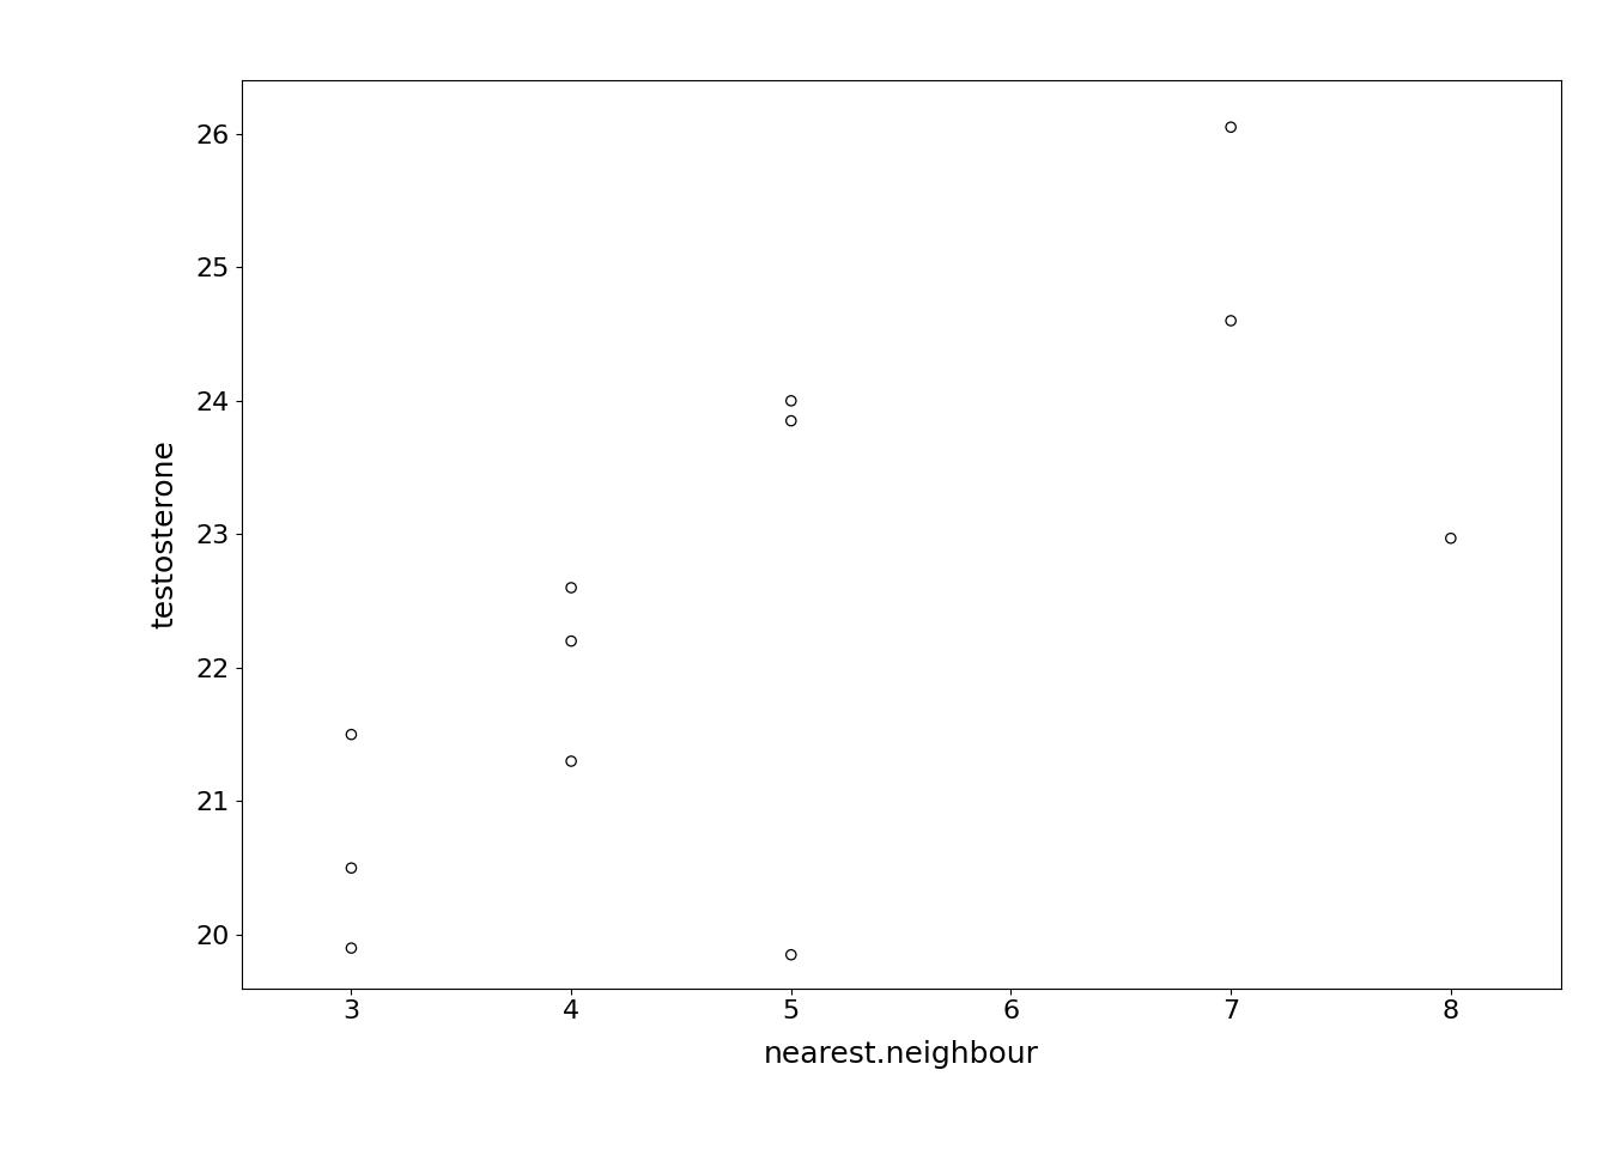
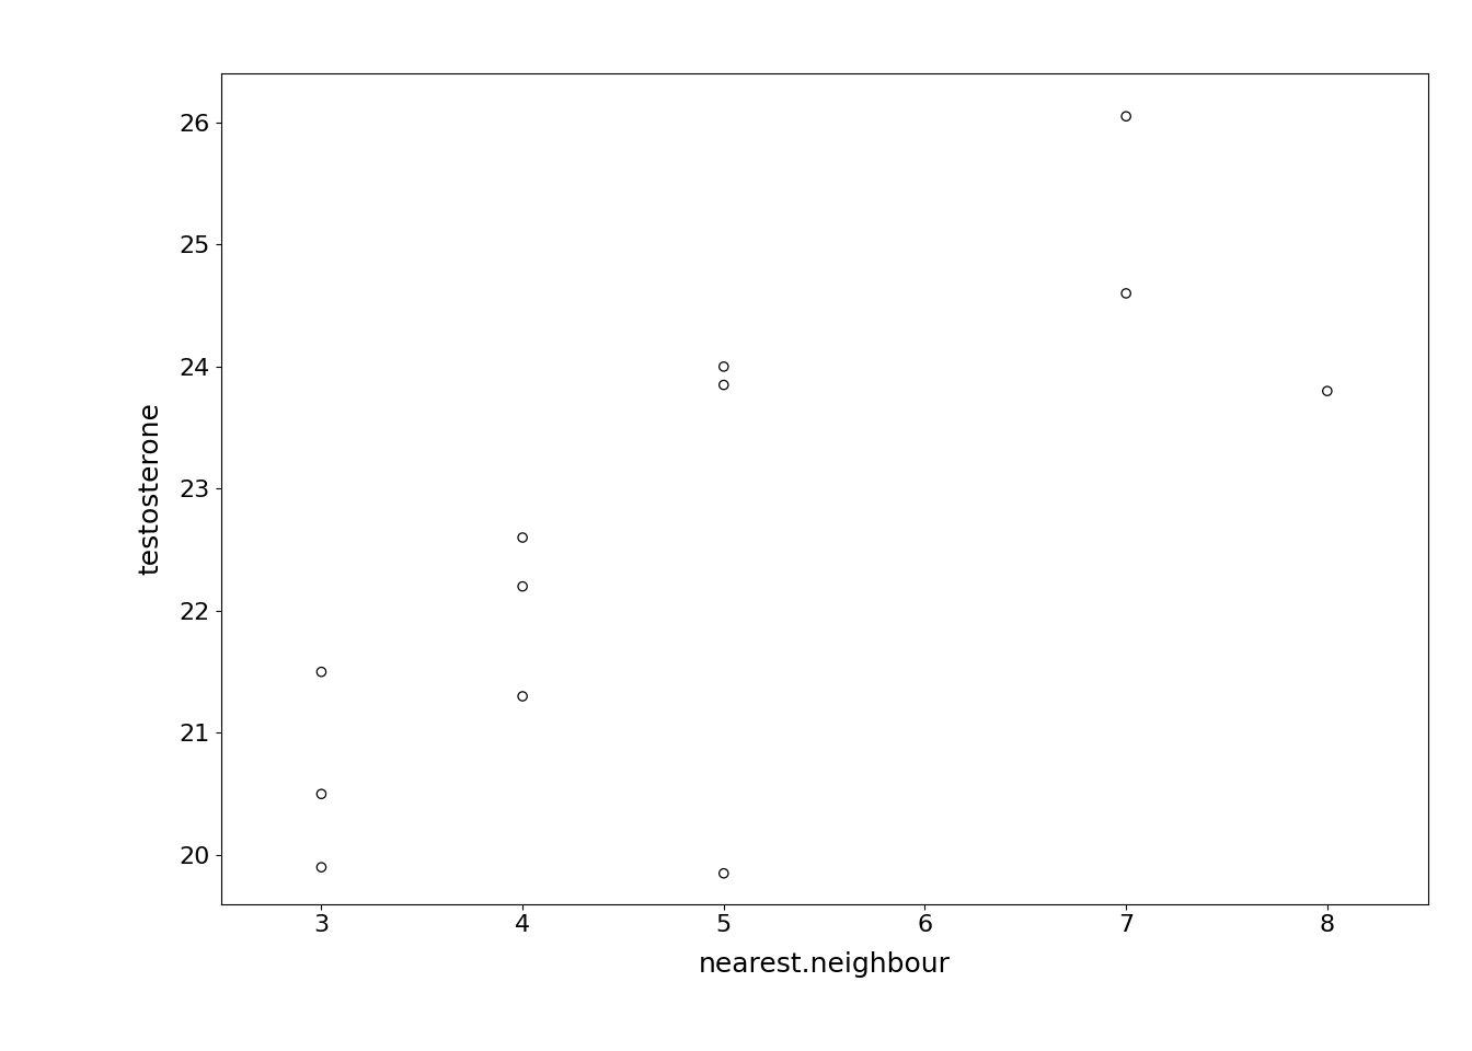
8: 22.97 -> 23.80
